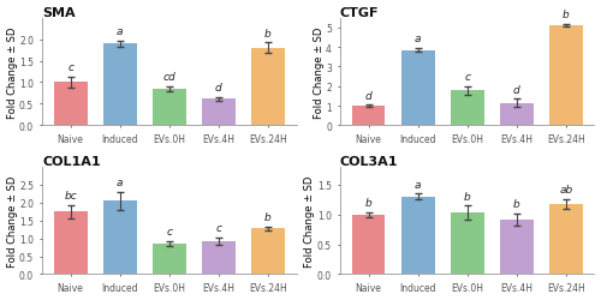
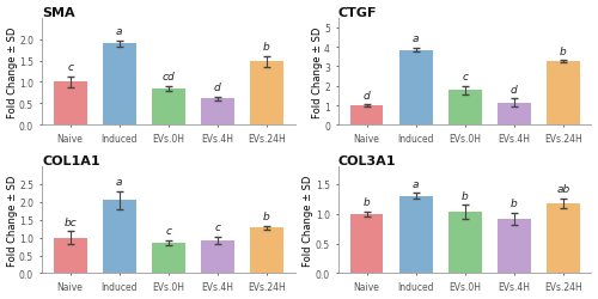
SMA/EVs.24H: 1.80 -> 1.48
CTGF/EVs.24H: 5.1 -> 3.2
COL1A1/Naive: 1.75 -> 1.00
